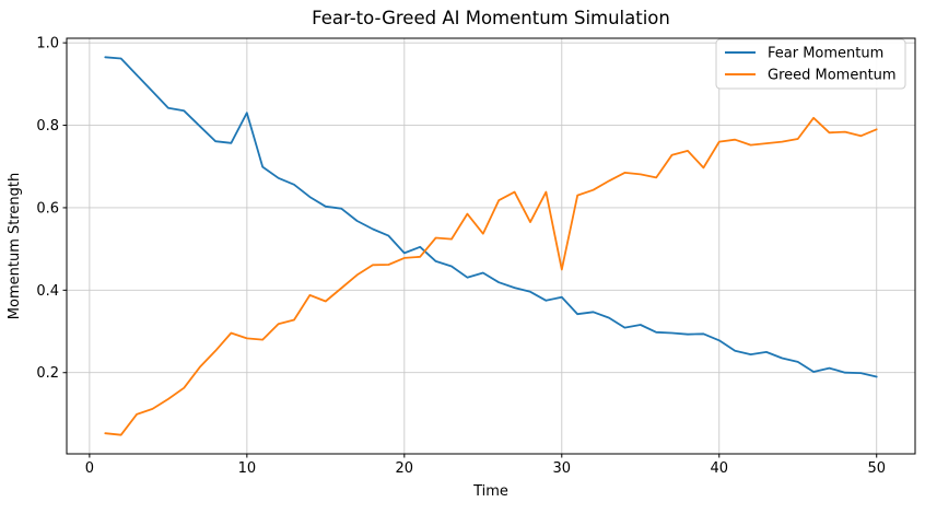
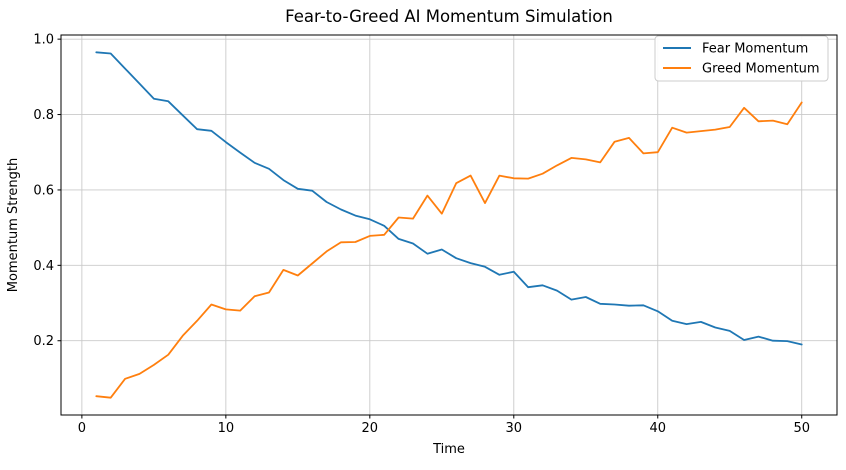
Fear Momentum/10: 0.83 -> 0.73
Fear Momentum/20: 0.49 -> 0.52
Greed Momentum/30: 0.45 -> 0.63
Greed Momentum/40: 0.76 -> 0.70
Greed Momentum/50: 0.79 -> 0.83
